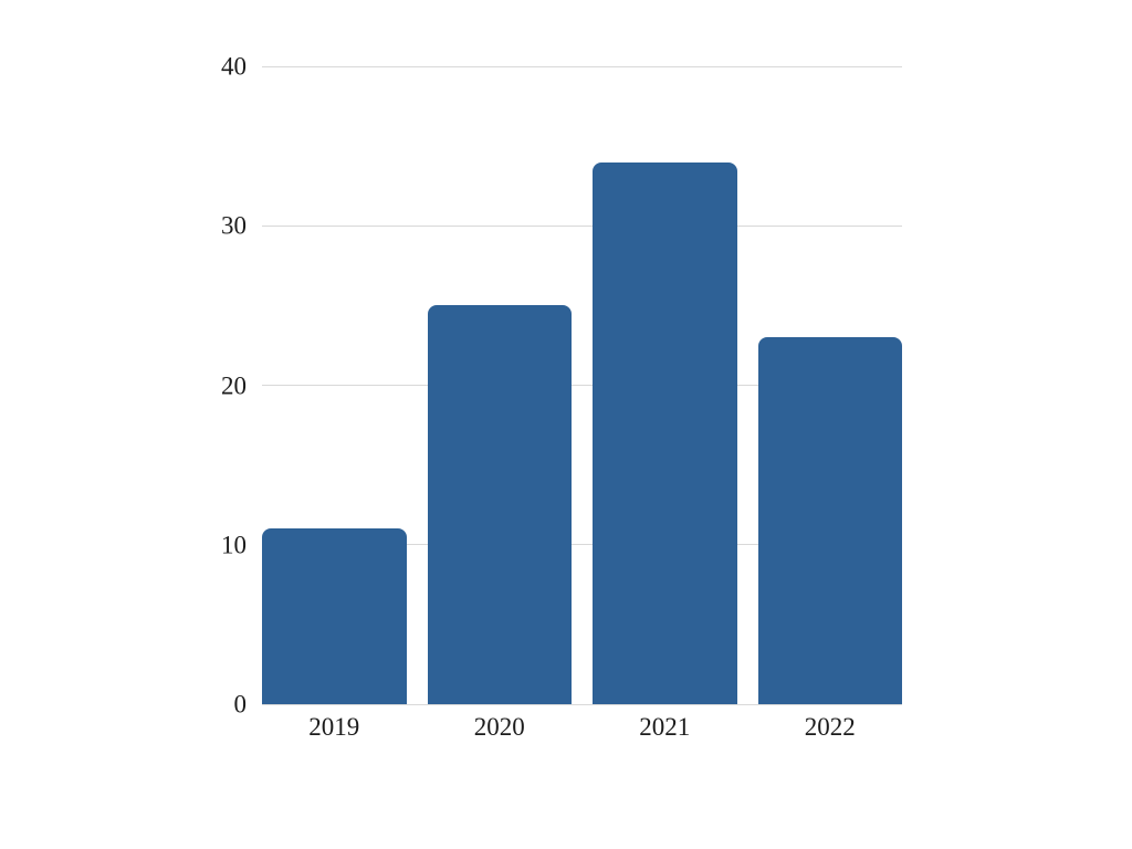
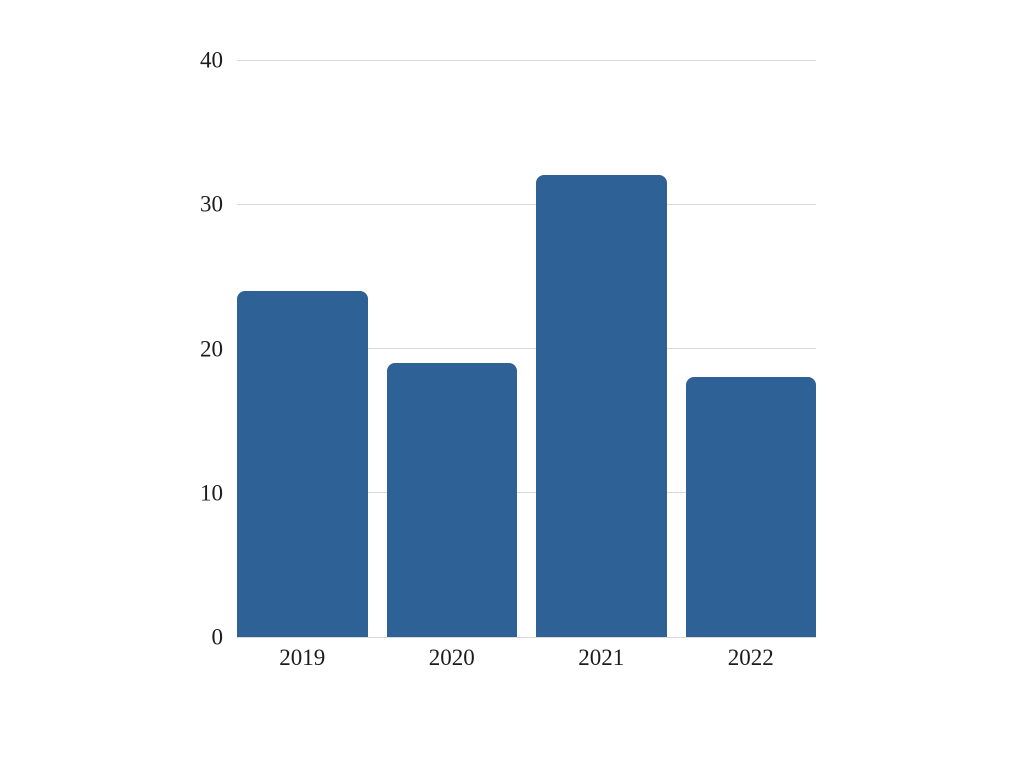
2019: 11 -> 24
2020: 25 -> 19
2021: 34 -> 32
2022: 23 -> 18
